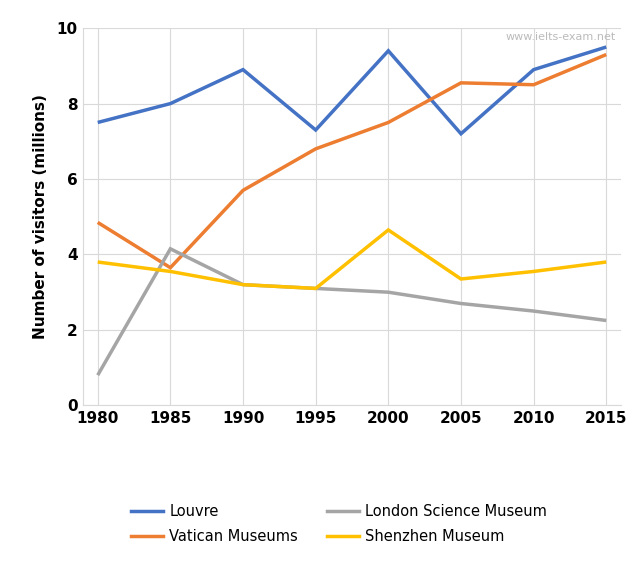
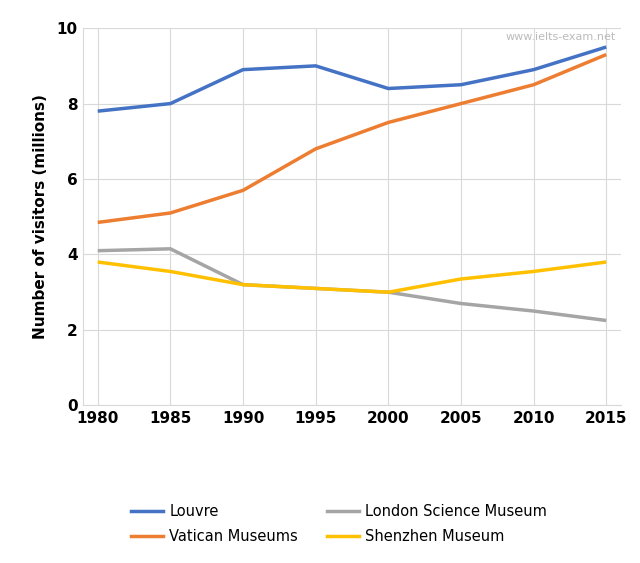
Louvre/1980: 7.5 -> 7.8
London Science Museum/1980: 0.80 -> 4.10
Vatican Museums/1985: 3.65 -> 5.10
Louvre/1995: 7.3 -> 9.0
Louvre/2000: 9.4 -> 8.4
Shenzhen Museum/2000: 4.65 -> 3.00
Louvre/2005: 7.2 -> 8.5
Vatican Museums/2005: 8.55 -> 8.00
